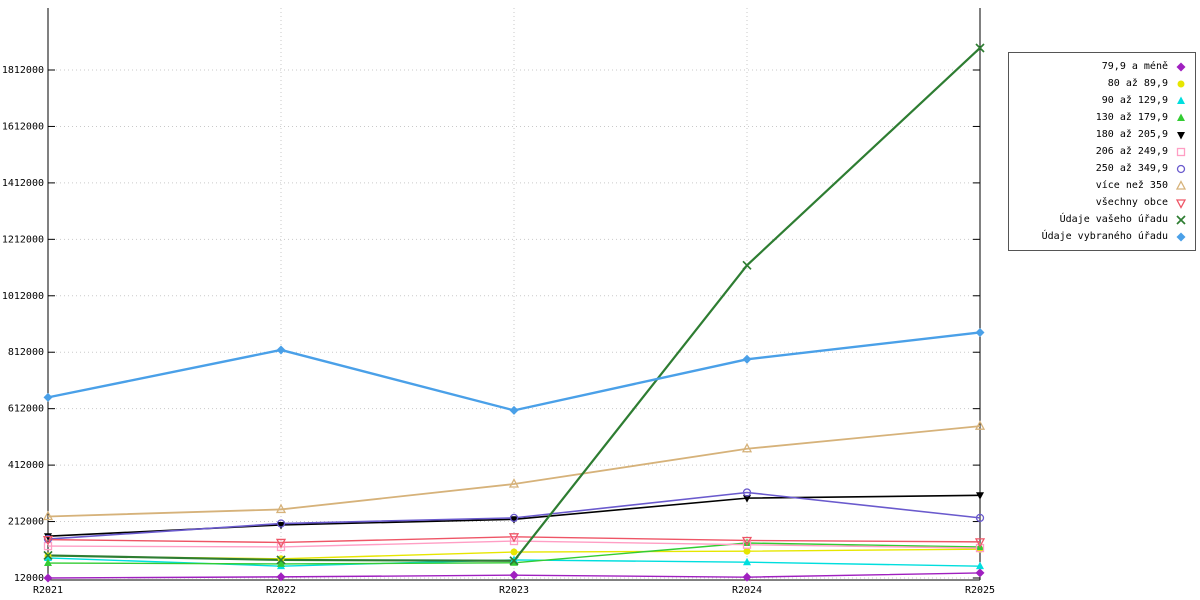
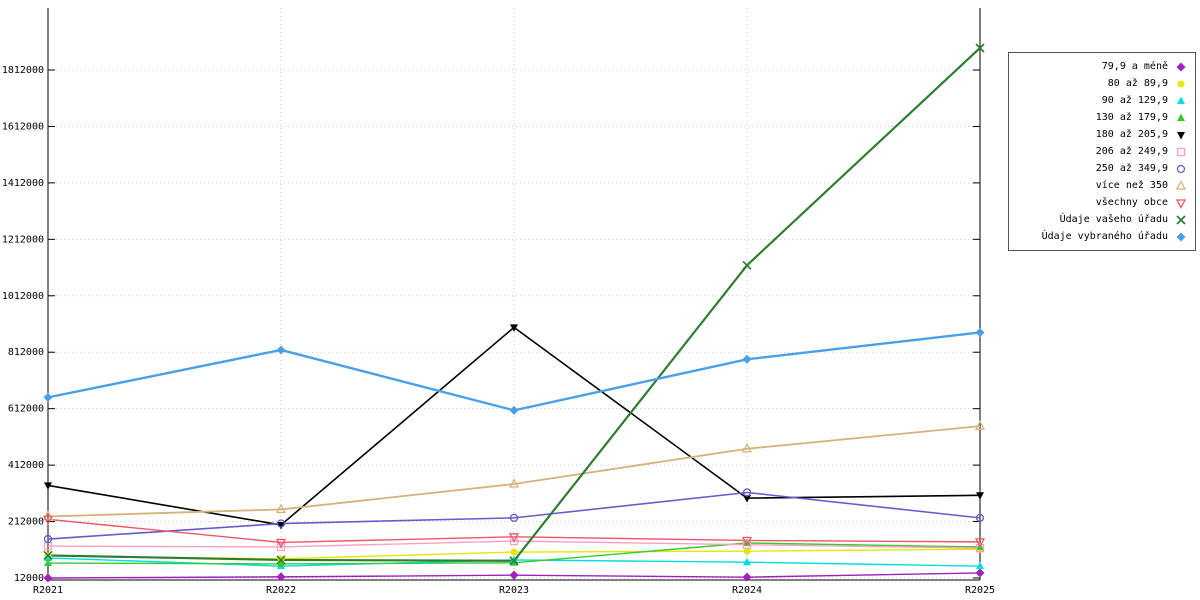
180 až 205,9/R2021: 160000 -> 340000
všechny obce/R2021: 150000 -> 220000
180 až 205,9/R2023: 220000 -> 900000
